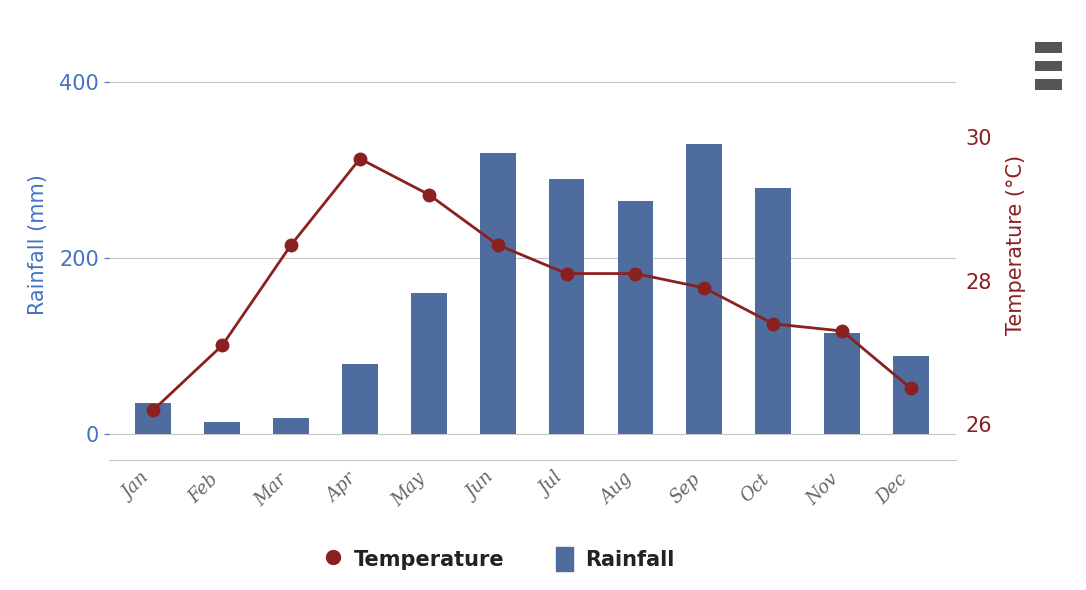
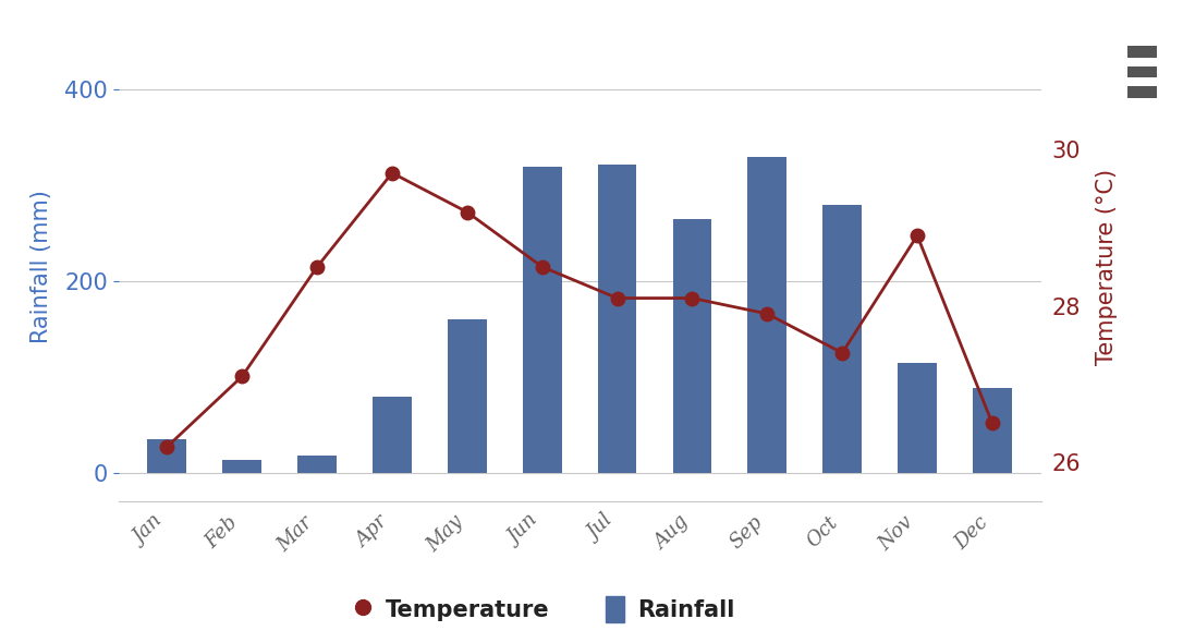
Rainfall/Jul: 290 -> 322
Temperature/Nov: 27.3 -> 28.9
